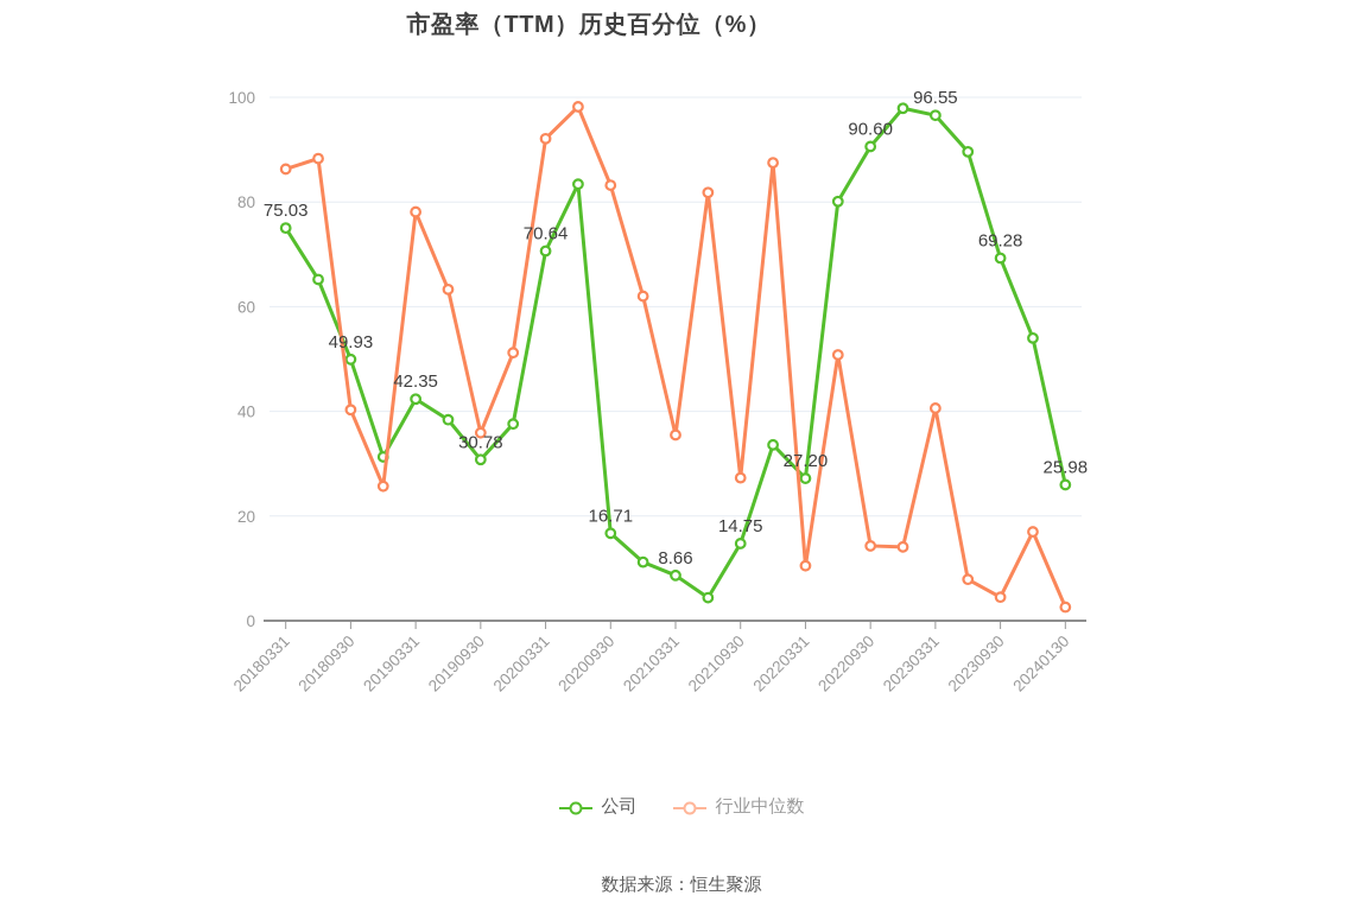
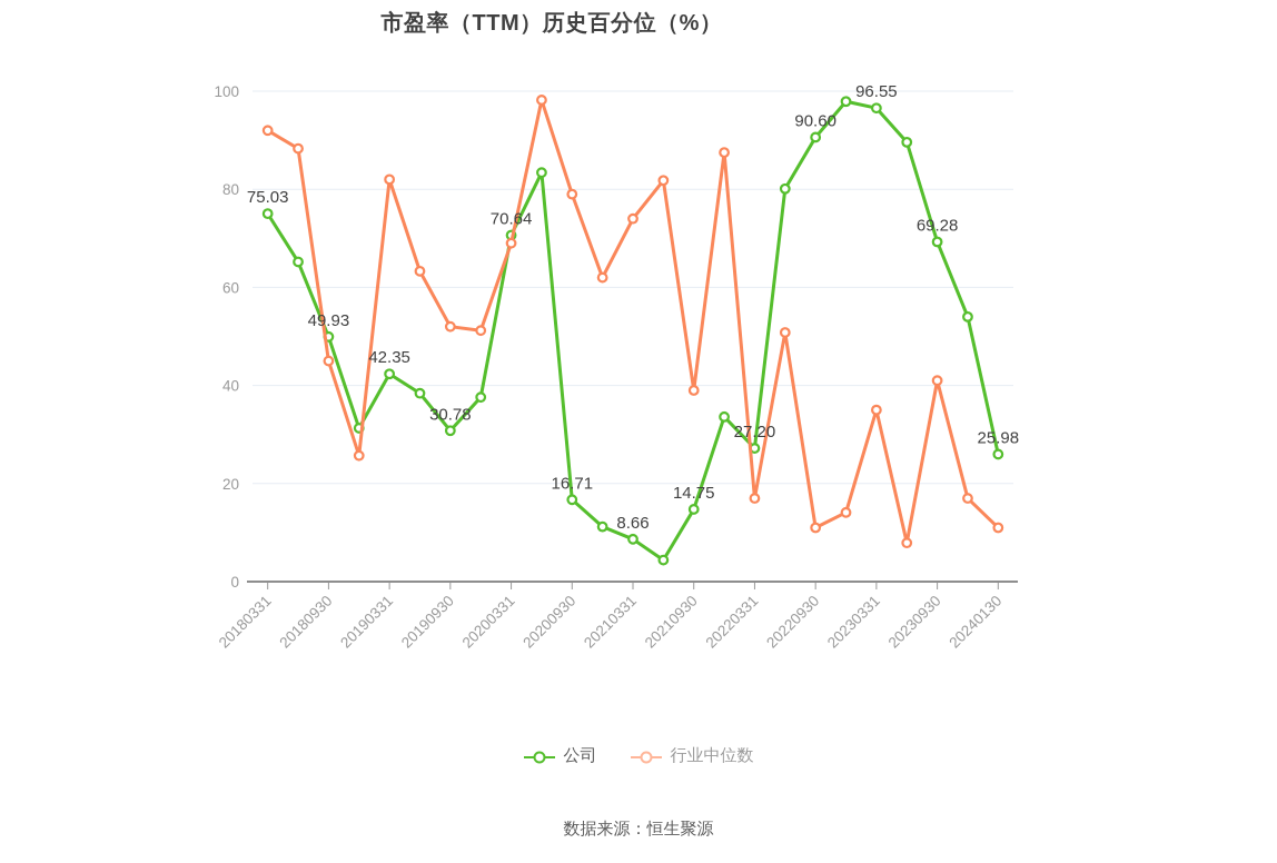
行业中位数/20180331: 86 -> 92
行业中位数/20180930: 40 -> 45
行业中位数/20190331: 78 -> 82
行业中位数/20190930: 36 -> 52
行业中位数/20200331: 92 -> 69
行业中位数/20200930: 83 -> 79
行业中位数/20210331: 36 -> 74
行业中位数/20210930: 27 -> 39
行业中位数/20220331: 10 -> 17
行业中位数/20220930: 14 -> 11
行业中位数/20230331: 41 -> 35
行业中位数/20230930: 4 -> 41
行业中位数/20240130: 3 -> 11
